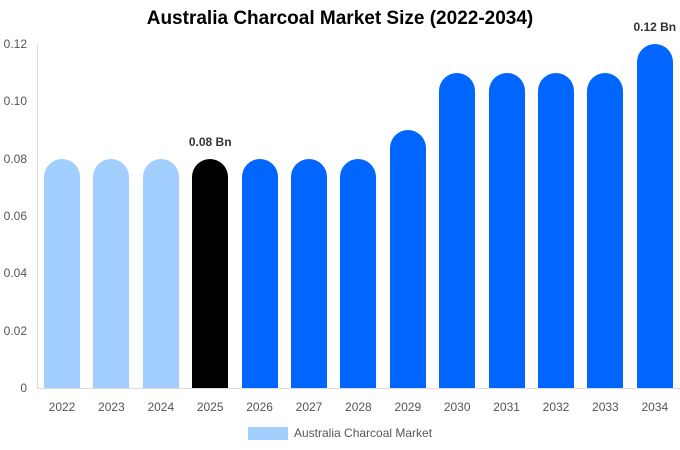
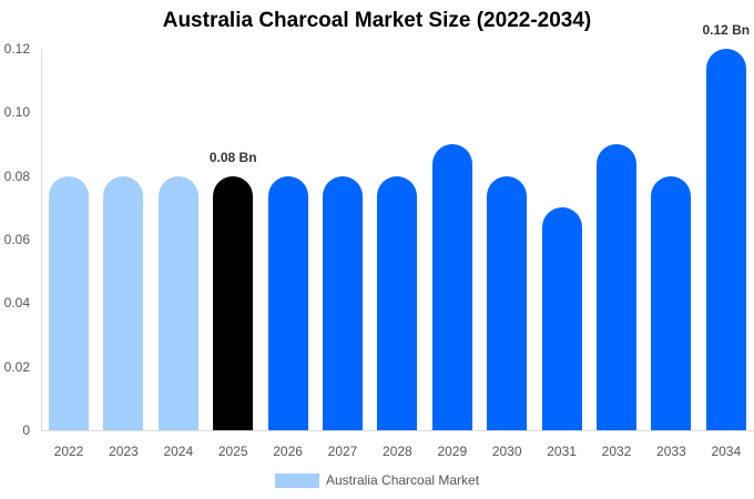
2030: 0.11 -> 0.08
2031: 0.11 -> 0.07
2032: 0.11 -> 0.09
2033: 0.11 -> 0.08
